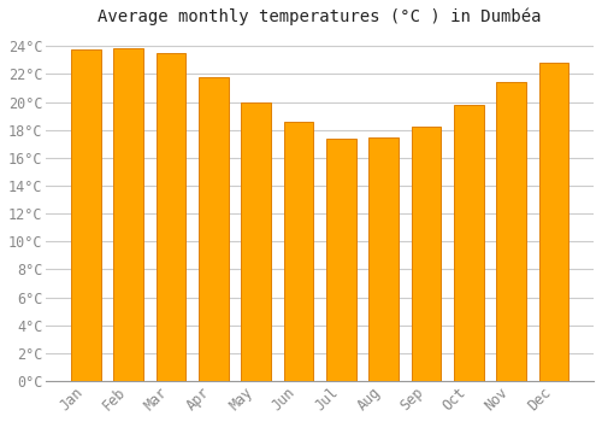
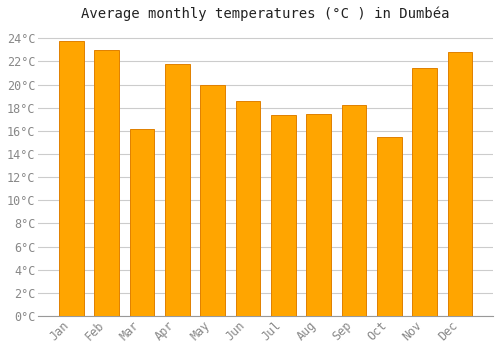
Feb: 23.9°C -> 23.0°C
Mar: 23.5°C -> 16.2°C
Oct: 19.8°C -> 15.5°C
